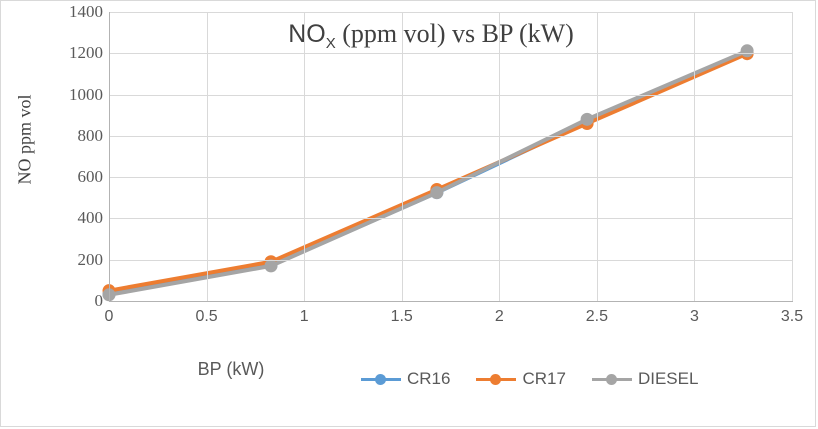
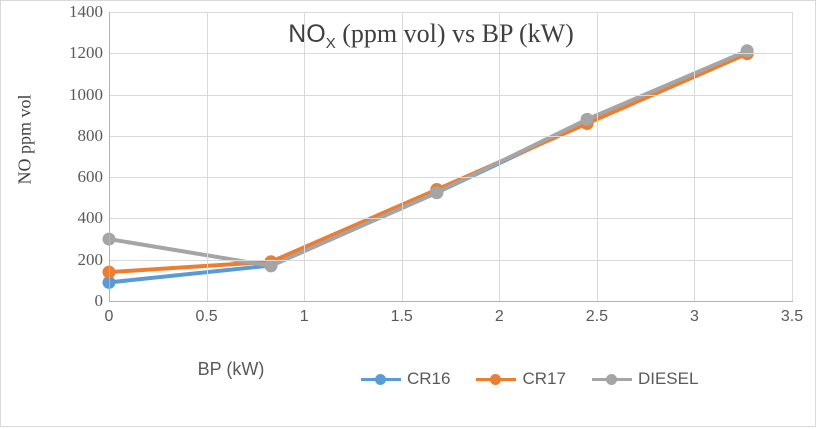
CR16/0: 30 -> 90
CR17/0: 50 -> 140
DIESEL/0: 30 -> 300
